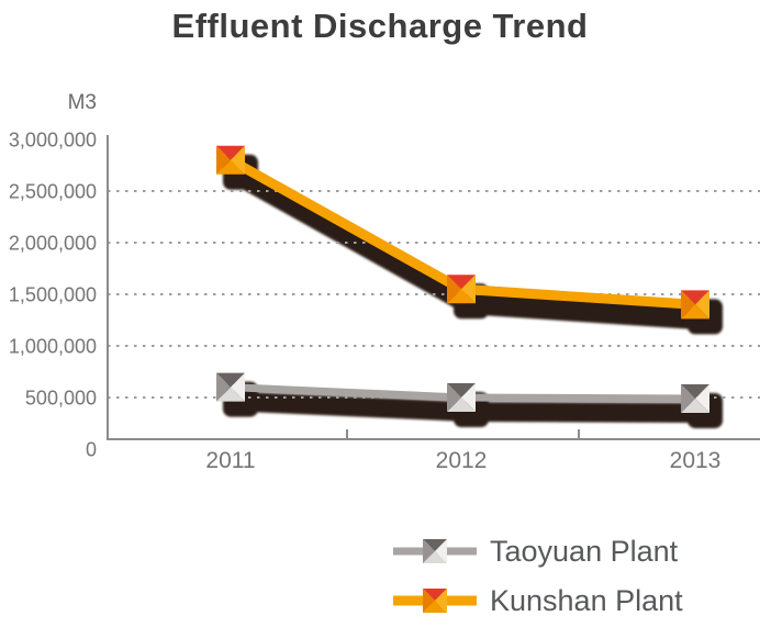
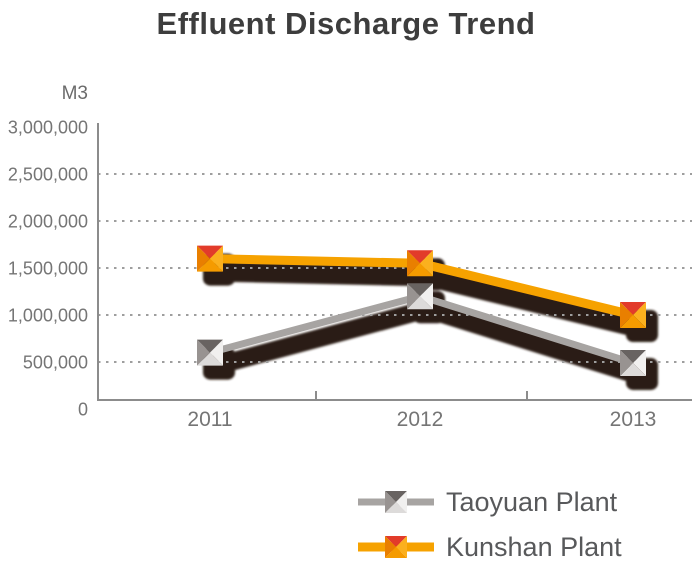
Kunshan Plant/2011: 2800000 -> 1600000
Taoyuan Plant/2012: 500000 -> 1200000
Kunshan Plant/2013: 1400000 -> 1000000
